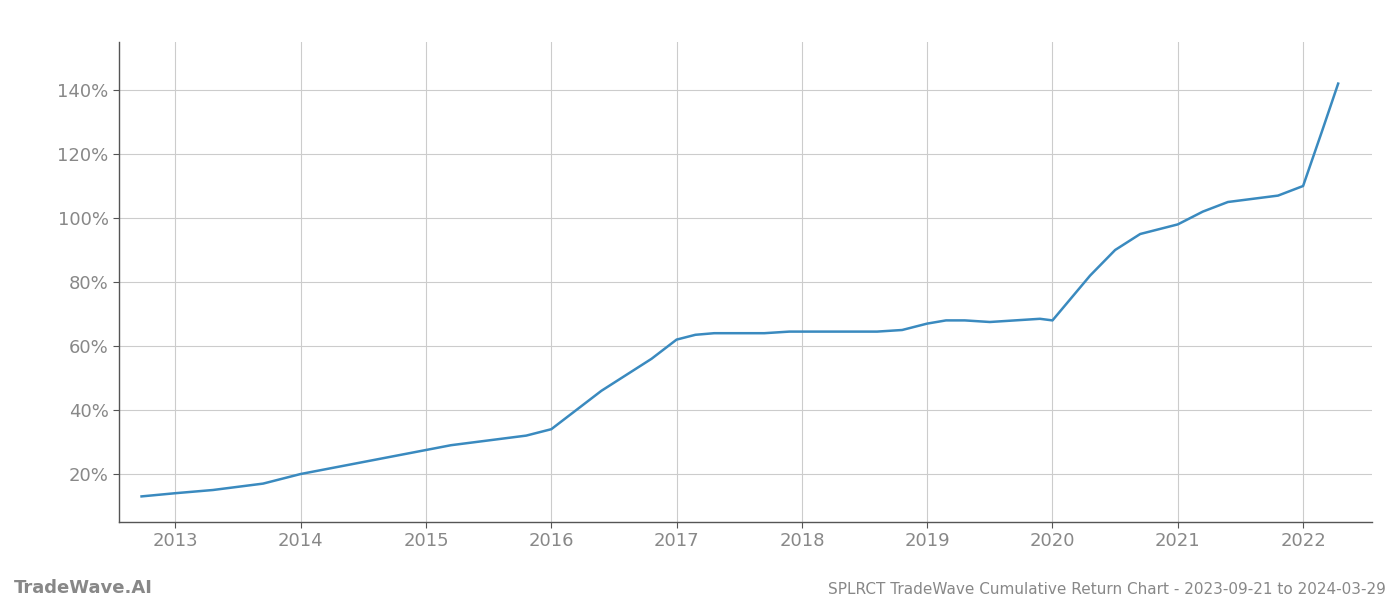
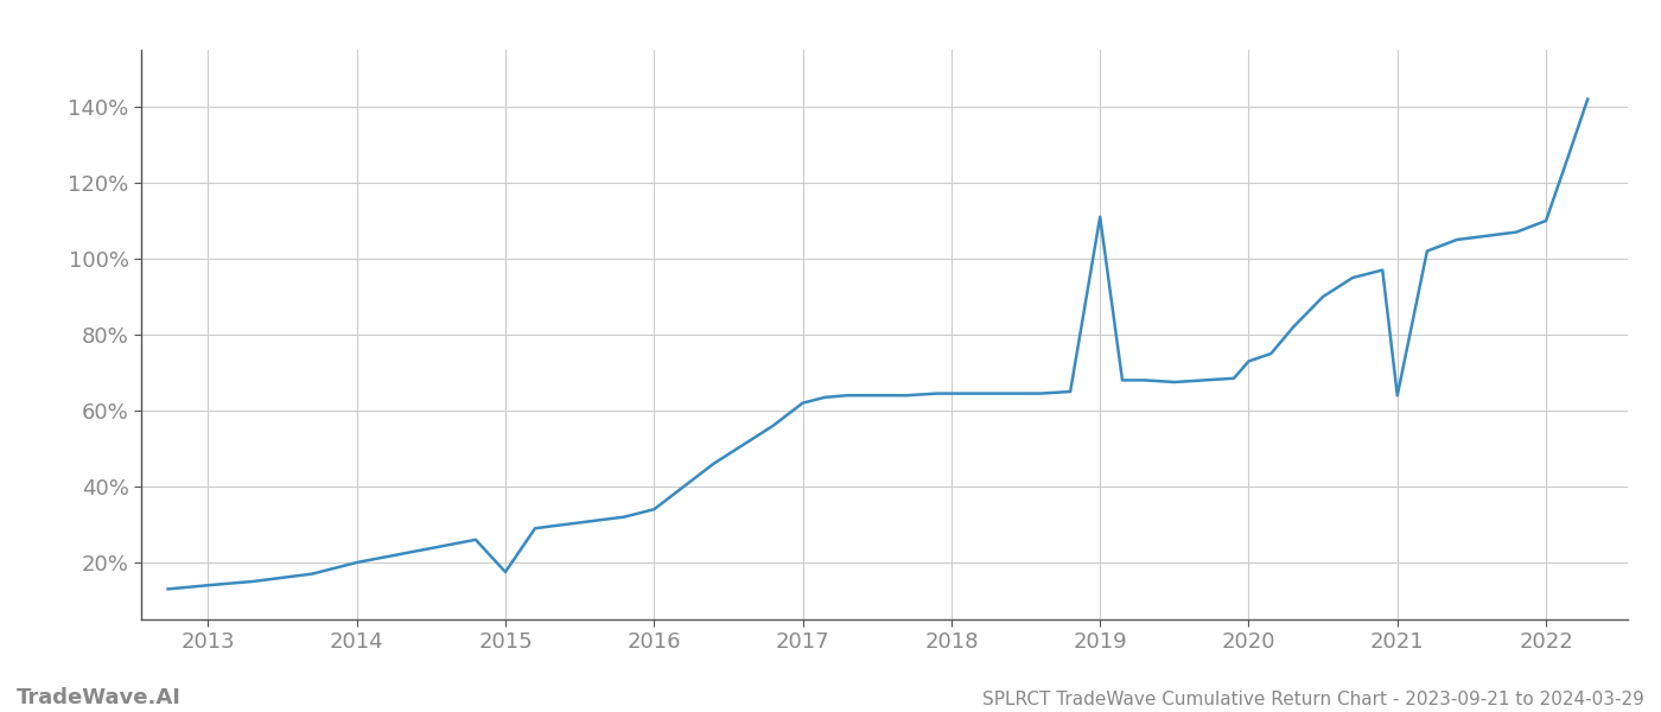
2015: 27.5% -> 17.5%
2019: 67.0% -> 111.0%
2020: 68.0% -> 73.0%
2021: 98.0% -> 64.0%
